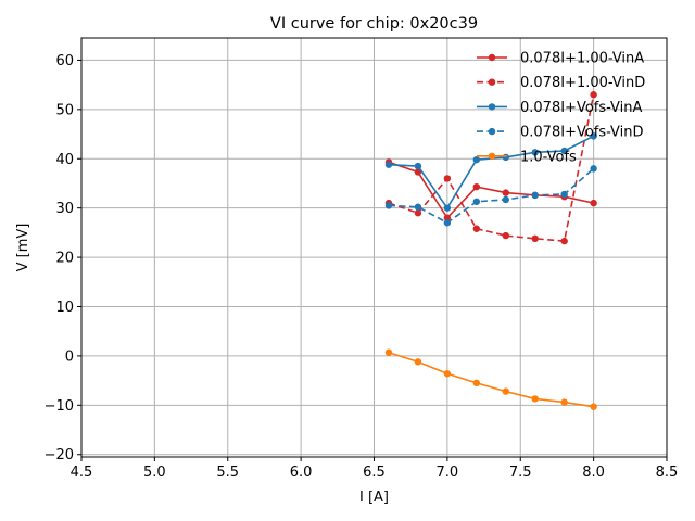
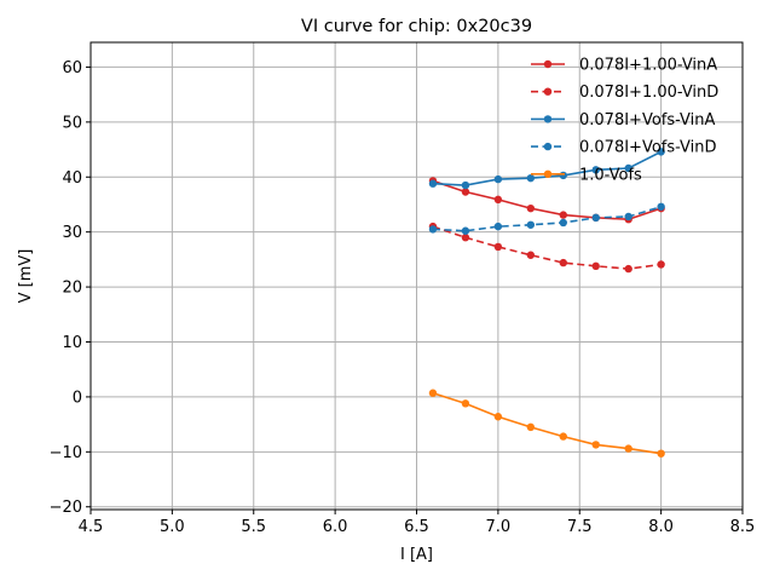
0.078I+1.00-VinA/7.0: 28 -> 36
0.078I+1.00-VinD/7.0: 36 -> 27
0.078I+Vofs-VinA/7.0: 30 -> 40
0.078I+Vofs-VinD/7.0: 27 -> 31
0.078I+1.00-VinA/8.0: 31 -> 34
0.078I+1.00-VinD/8.0: 53 -> 24
0.078I+Vofs-VinD/8.0: 38 -> 35
